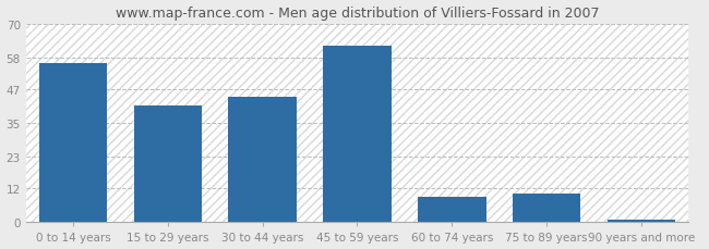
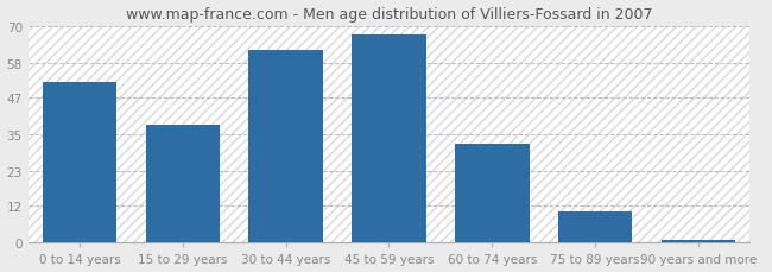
0 to 14 years: 56 -> 52
15 to 29 years: 41 -> 38
30 to 44 years: 44 -> 62
45 to 59 years: 62 -> 67
60 to 74 years: 9 -> 32
